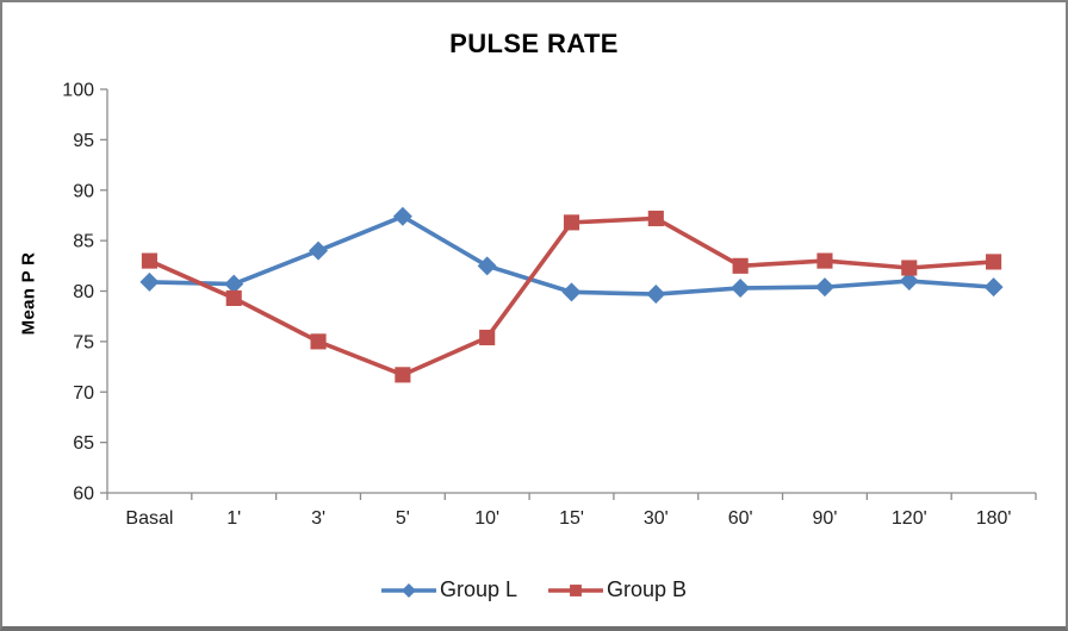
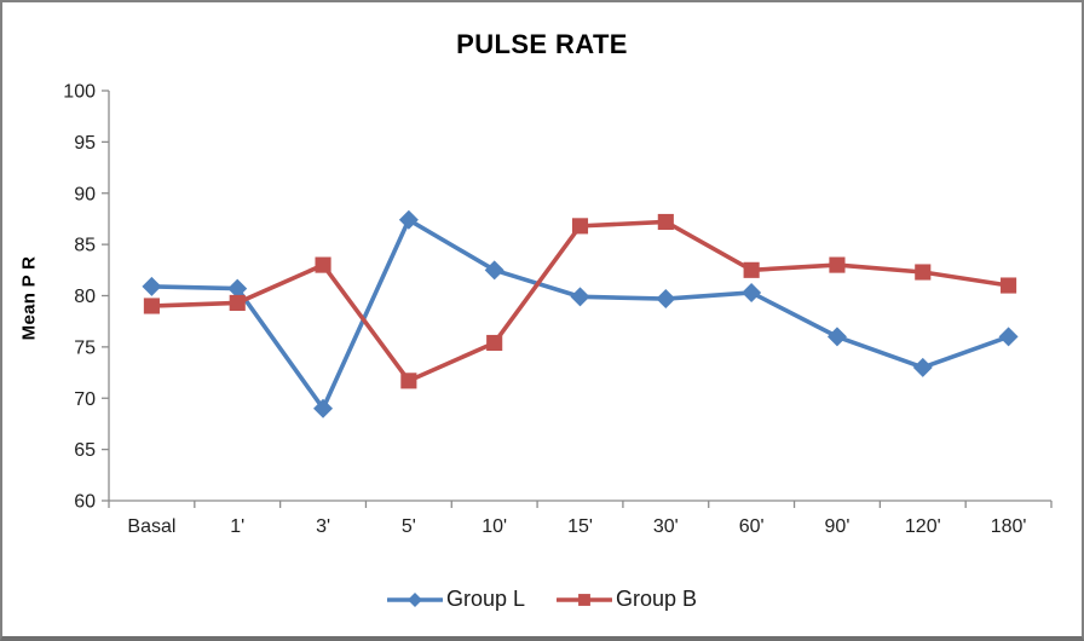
Group B/Basal: 83 -> 79
Group L/3': 84 -> 69
Group B/3': 75 -> 83
Group L/90': 80 -> 76
Group L/120': 81 -> 73
Group L/180': 80 -> 76
Group B/180': 83 -> 81
